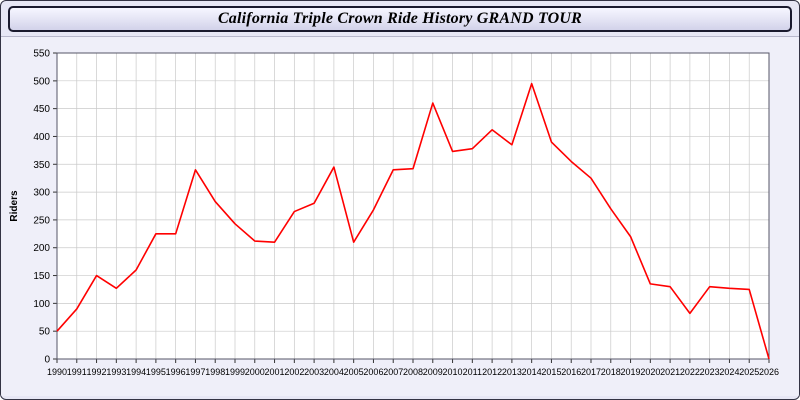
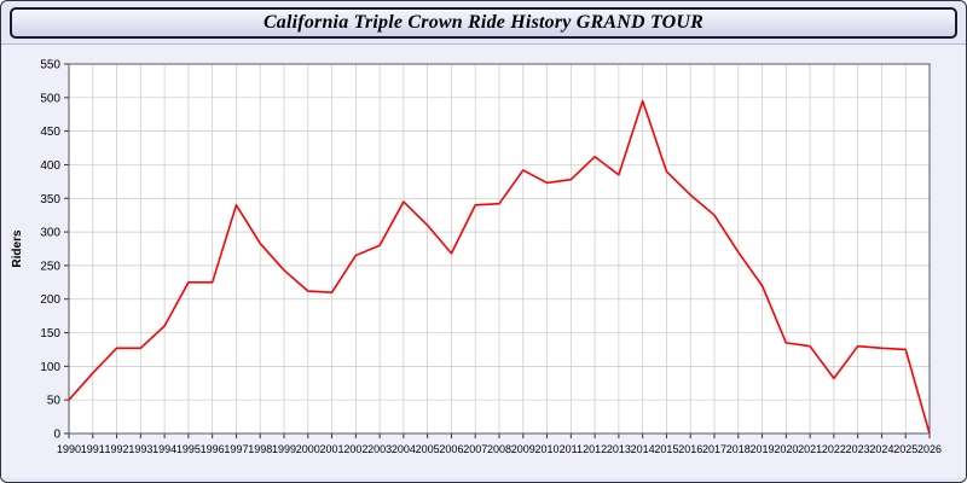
1992: 150 -> 130
2005: 210 -> 310
2009: 460 -> 390
